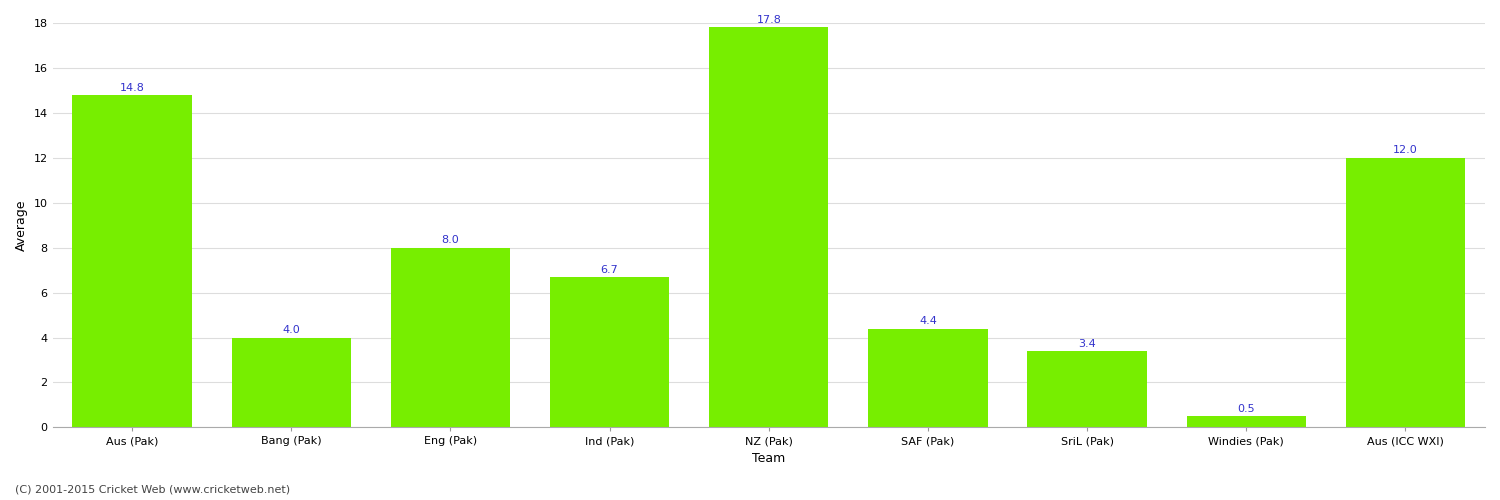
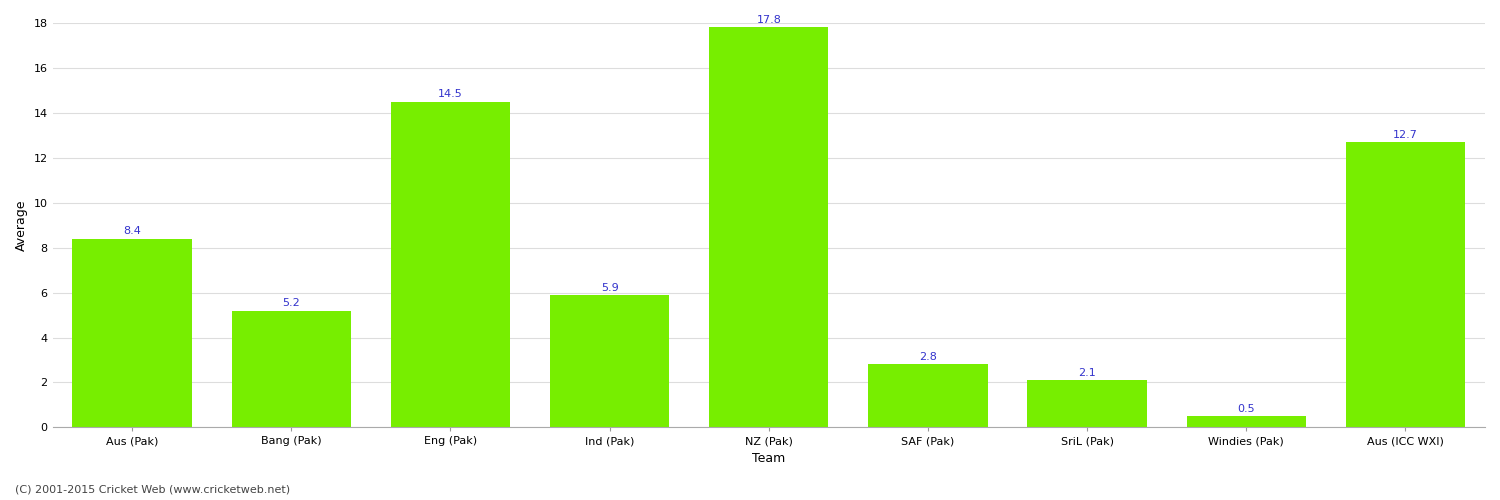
Aus (Pak): 14.8 -> 8.4
Bang (Pak): 4.0 -> 5.2
Eng (Pak): 8.0 -> 14.5
Ind (Pak): 6.7 -> 5.9
SAF (Pak): 4.4 -> 2.8
SriL (Pak): 3.4 -> 2.1
Aus (ICC WXI): 12.0 -> 12.7
